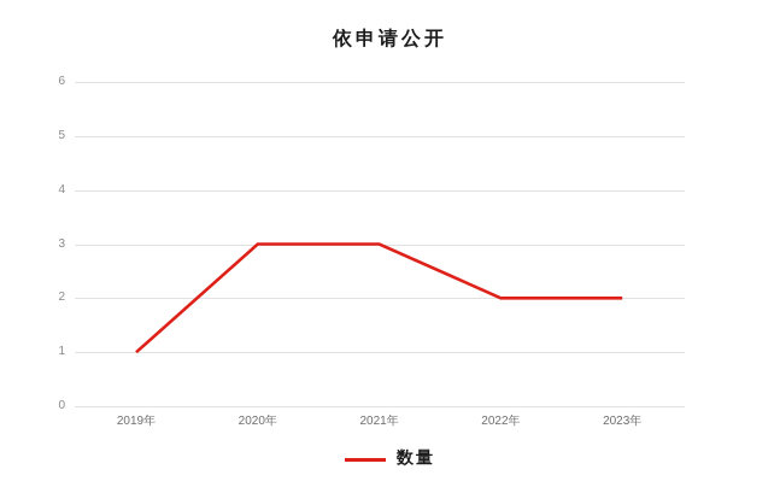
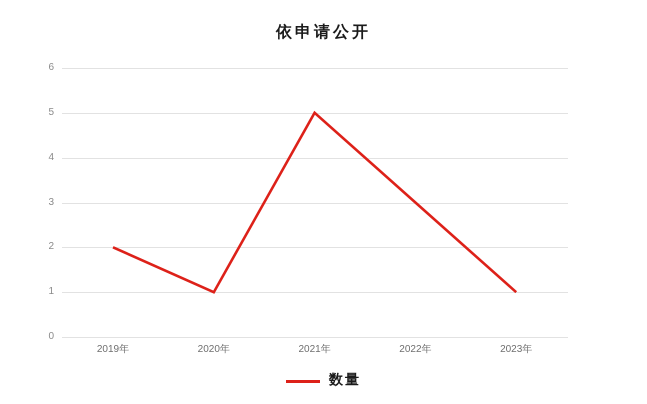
2019年: 1 -> 2
2020年: 3 -> 1
2021年: 3 -> 5
2022年: 2 -> 3
2023年: 2 -> 1
